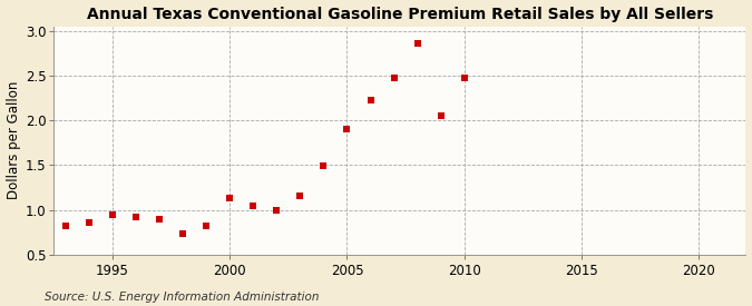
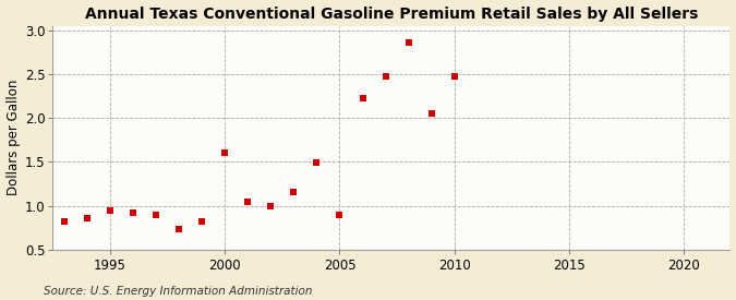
2000: 1.13 -> 1.60
2005: 1.90 -> 0.90
